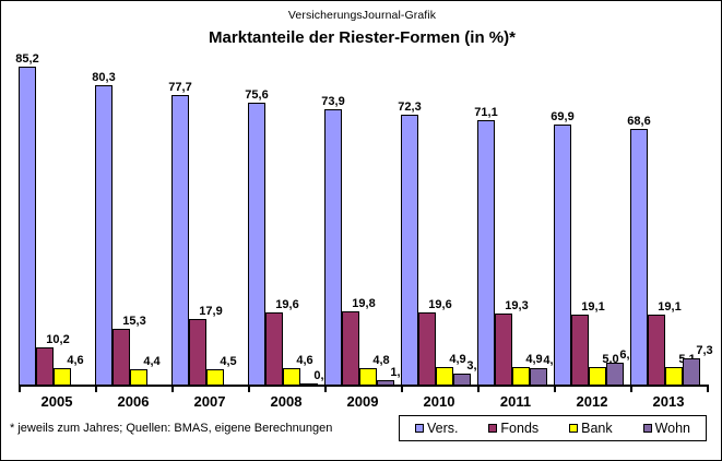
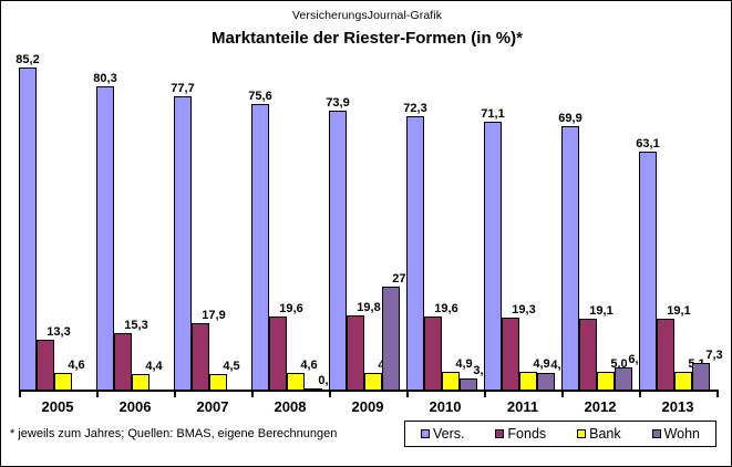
Fonds/2005: 10,2 -> 13,3
Wohn/2009: 1,5 -> 27,6
Vers./2013: 68,6 -> 63,1
